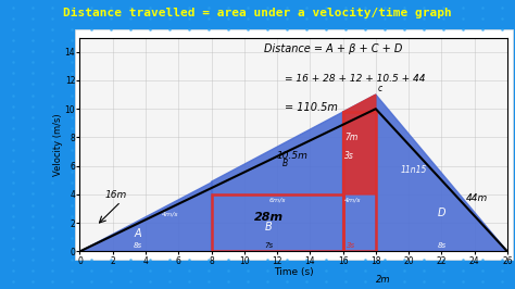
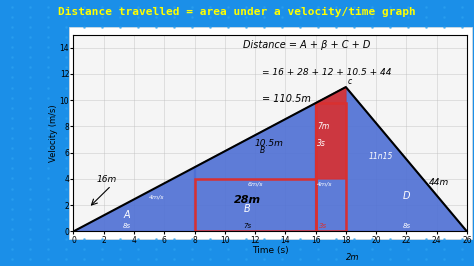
18: 10 -> 11
